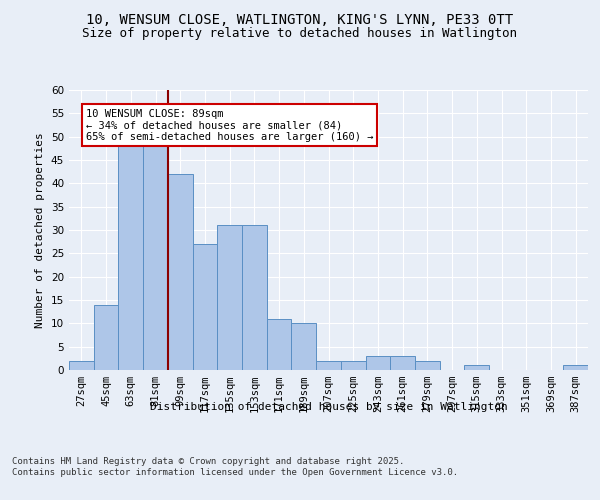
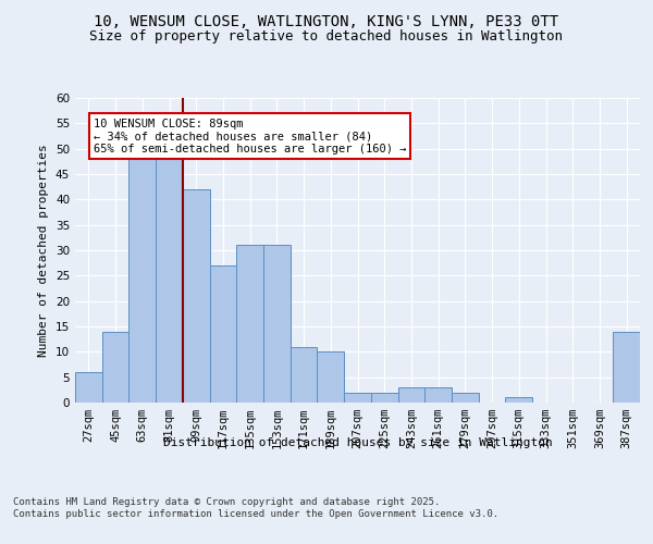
27sqm: 2 -> 6
387sqm: 1 -> 14
